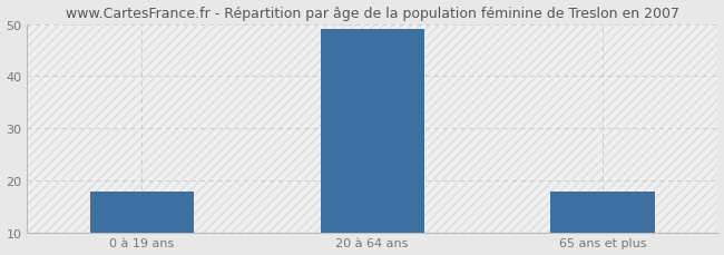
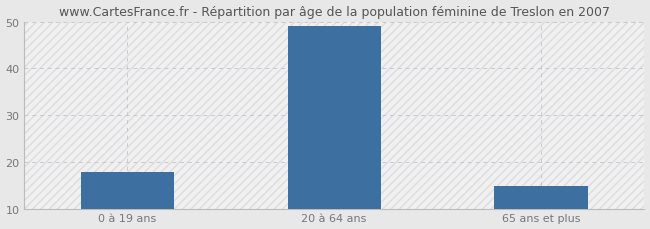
65 ans et plus: 18 -> 15
